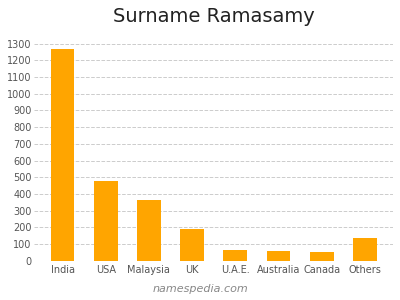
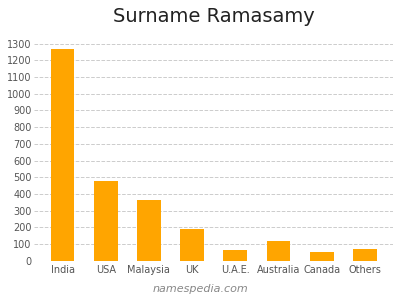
Australia: 60 -> 120
Others: 140 -> 70
